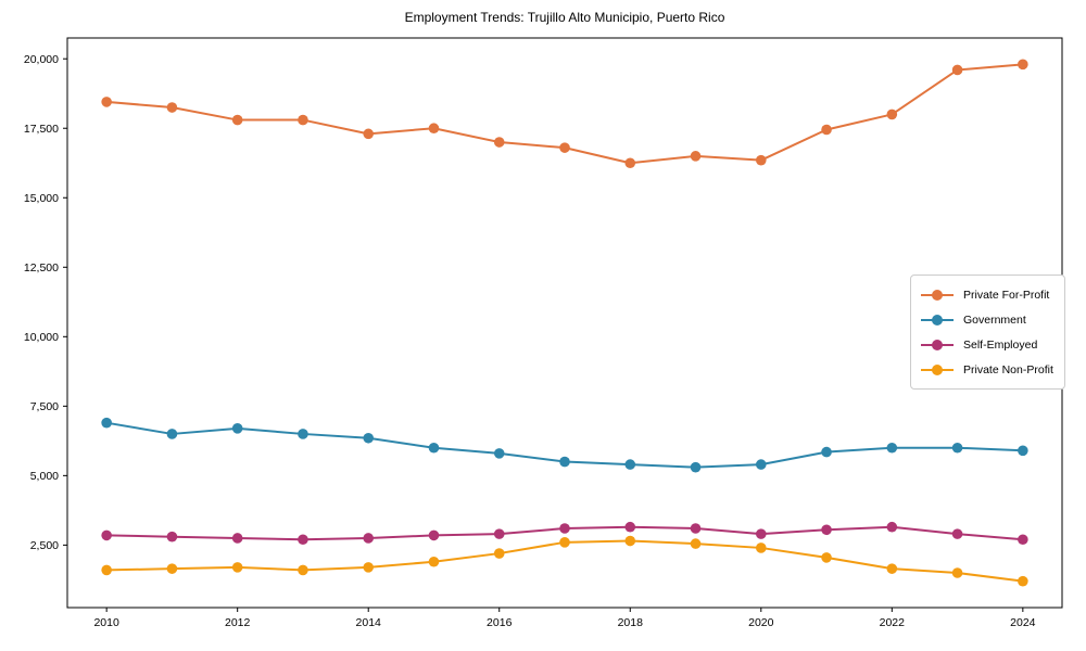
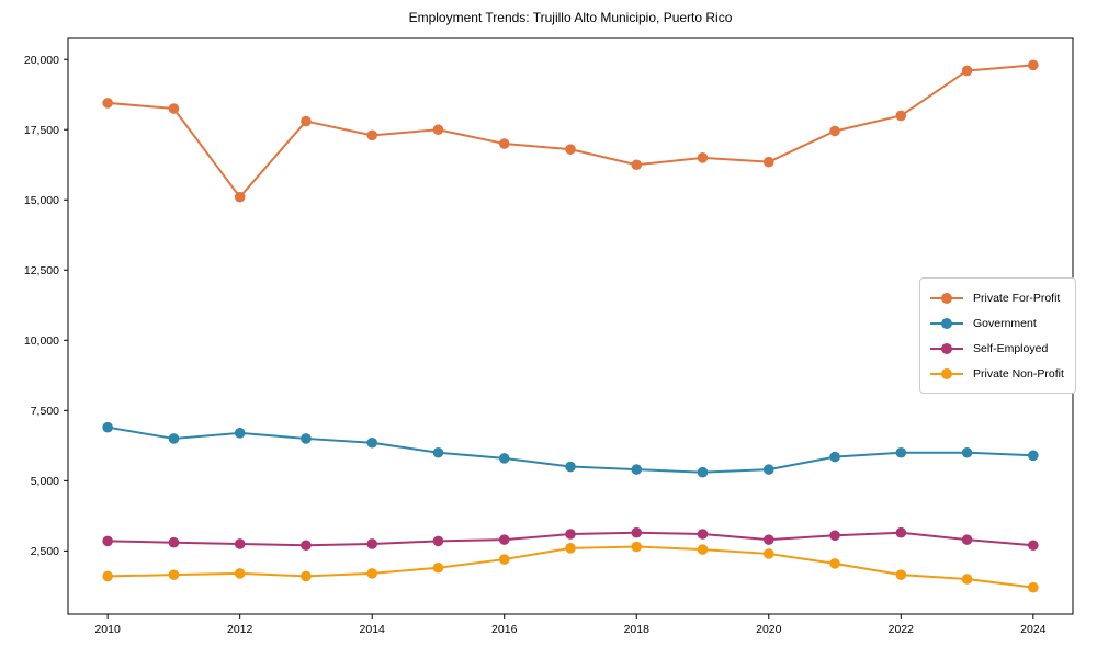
Private For-Profit/2012: 17800 -> 15100
